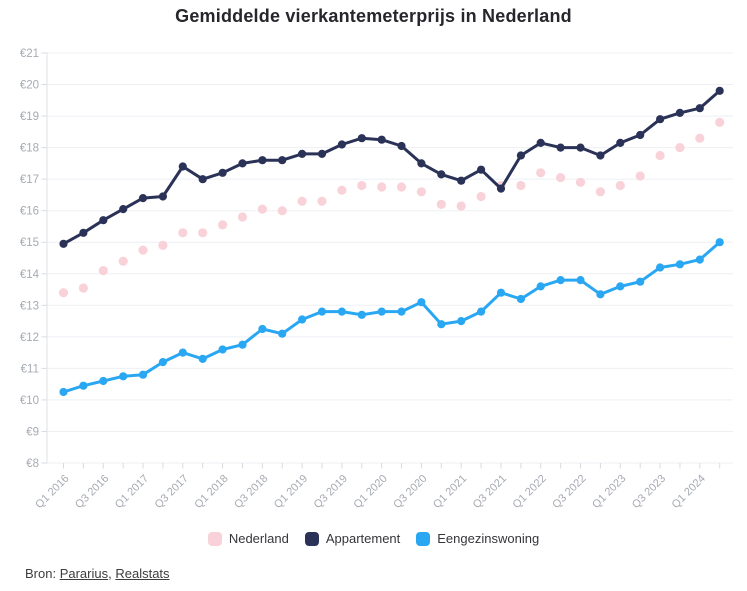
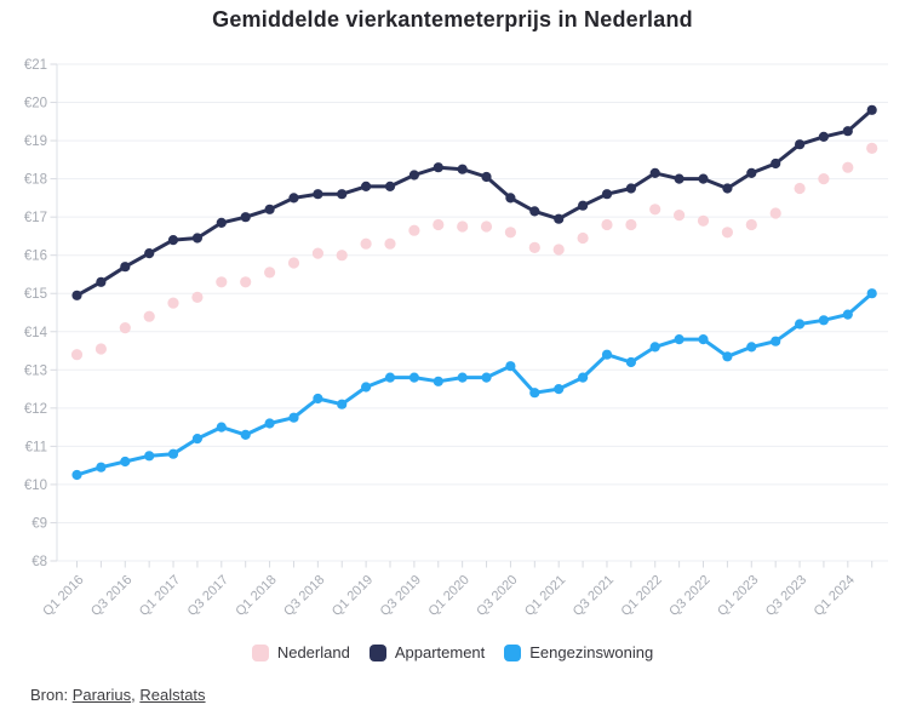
Appartement/Q3 2017: €17.4 -> €16.9
Appartement/Q3 2021: €16.7 -> €17.6
